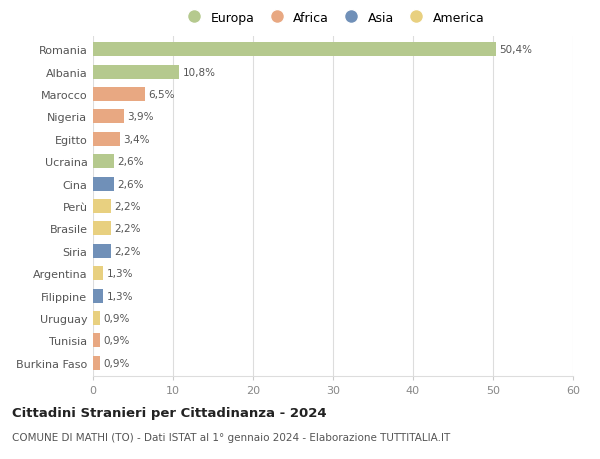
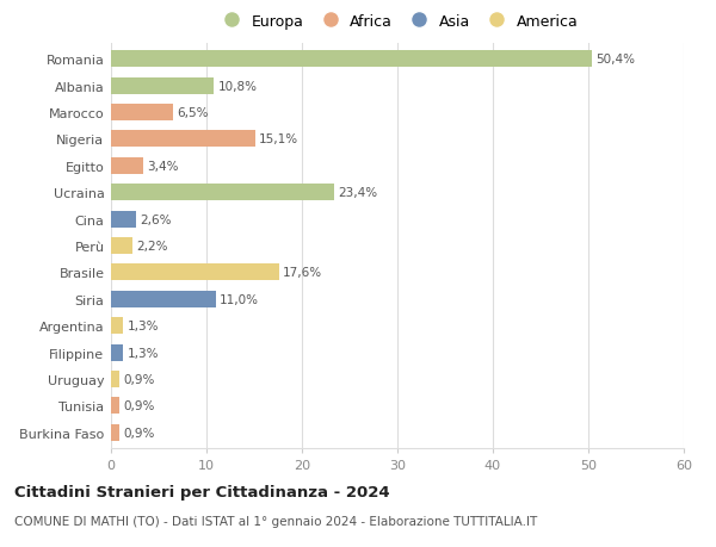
Nigeria: 3,9% -> 15,1%
Ucraina: 2,6% -> 23,4%
Brasile: 2,2% -> 17,6%
Siria: 2,2% -> 11,0%
